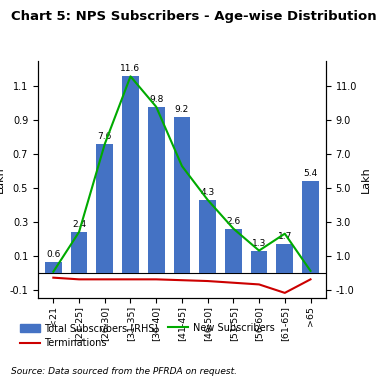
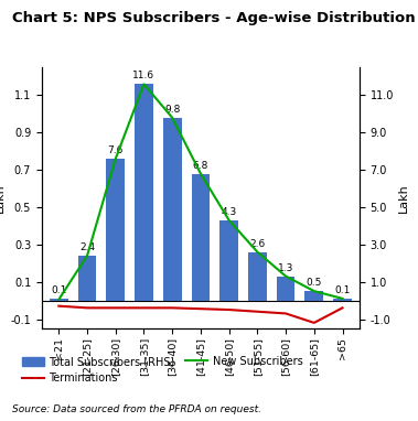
Total Subscribers (RHS)/<21: 0.6 -> 0.1
Total Subscribers (RHS)/[41-45]: 9.2 -> 6.8
New Subscribers/[41-45]: 6.3 -> 6.8
Total Subscribers (RHS)/[61-65]: 1.7 -> 0.5
New Subscribers/[61-65]: 2.3 -> 0.5
Total Subscribers (RHS)/>65: 5.4 -> 0.1
